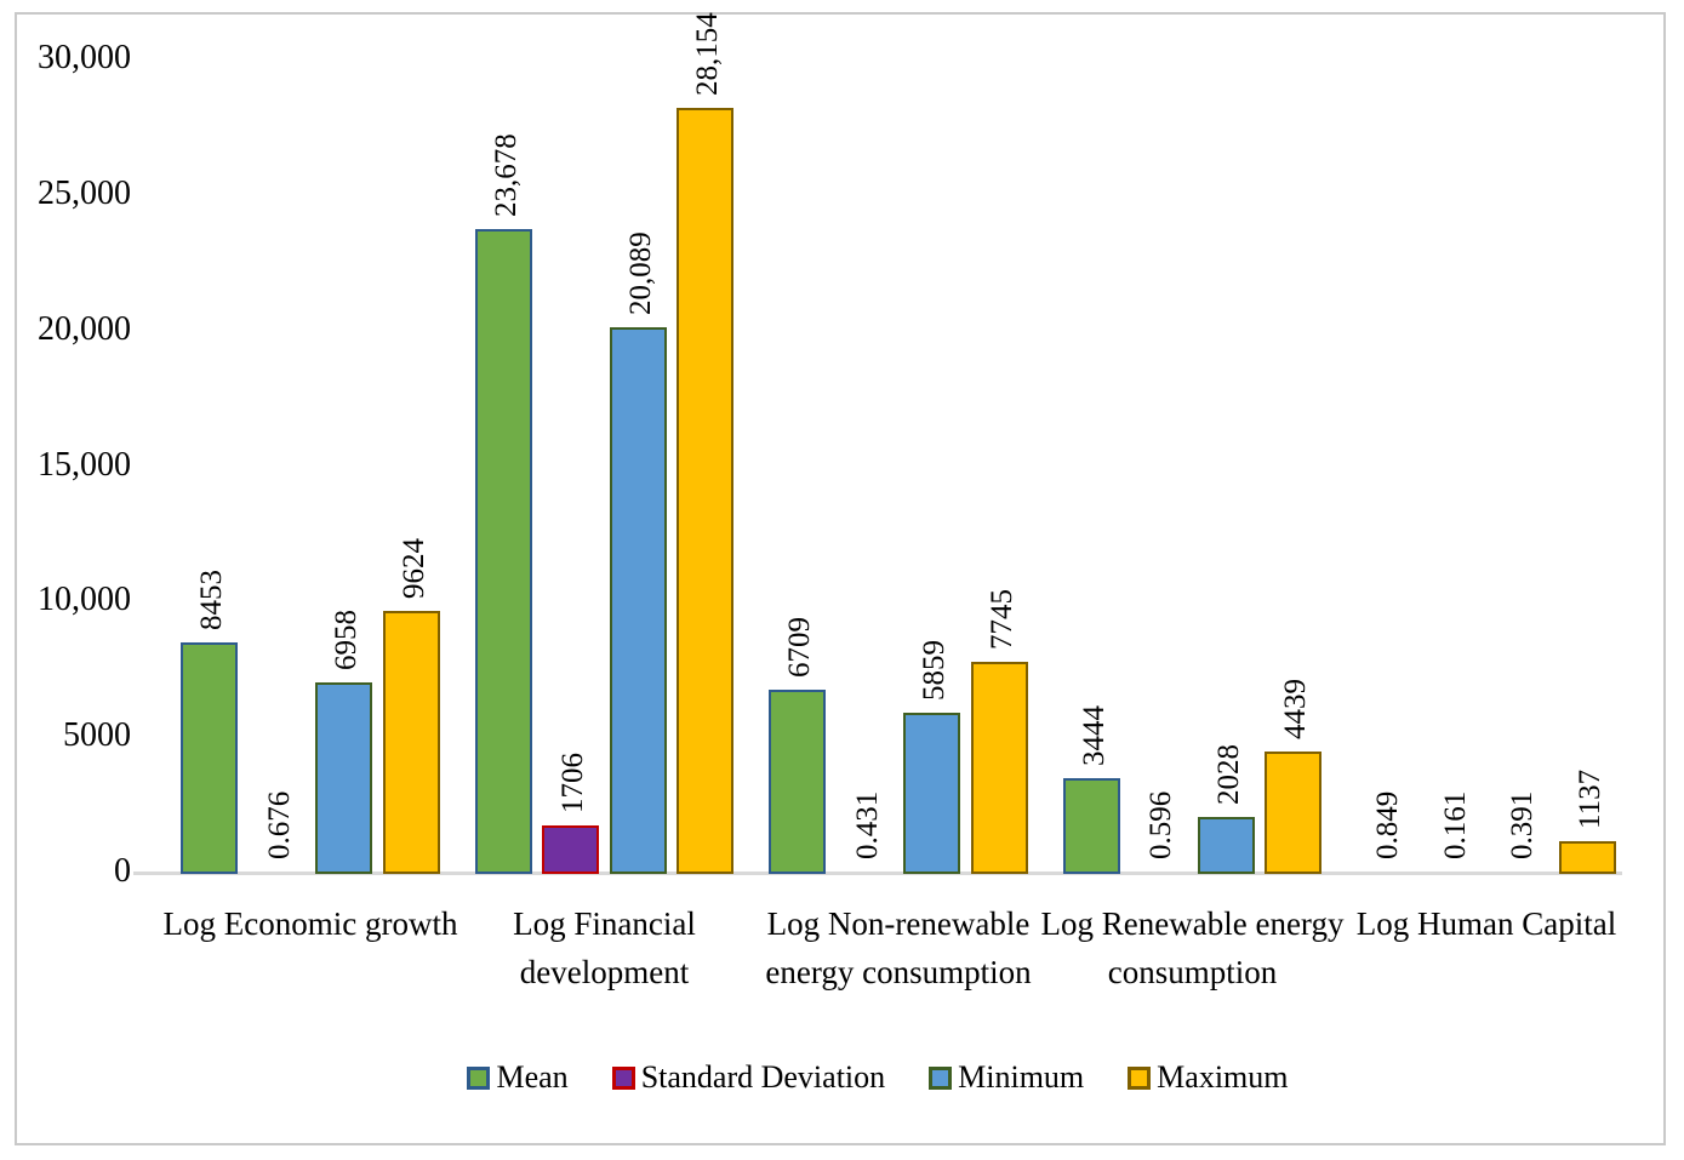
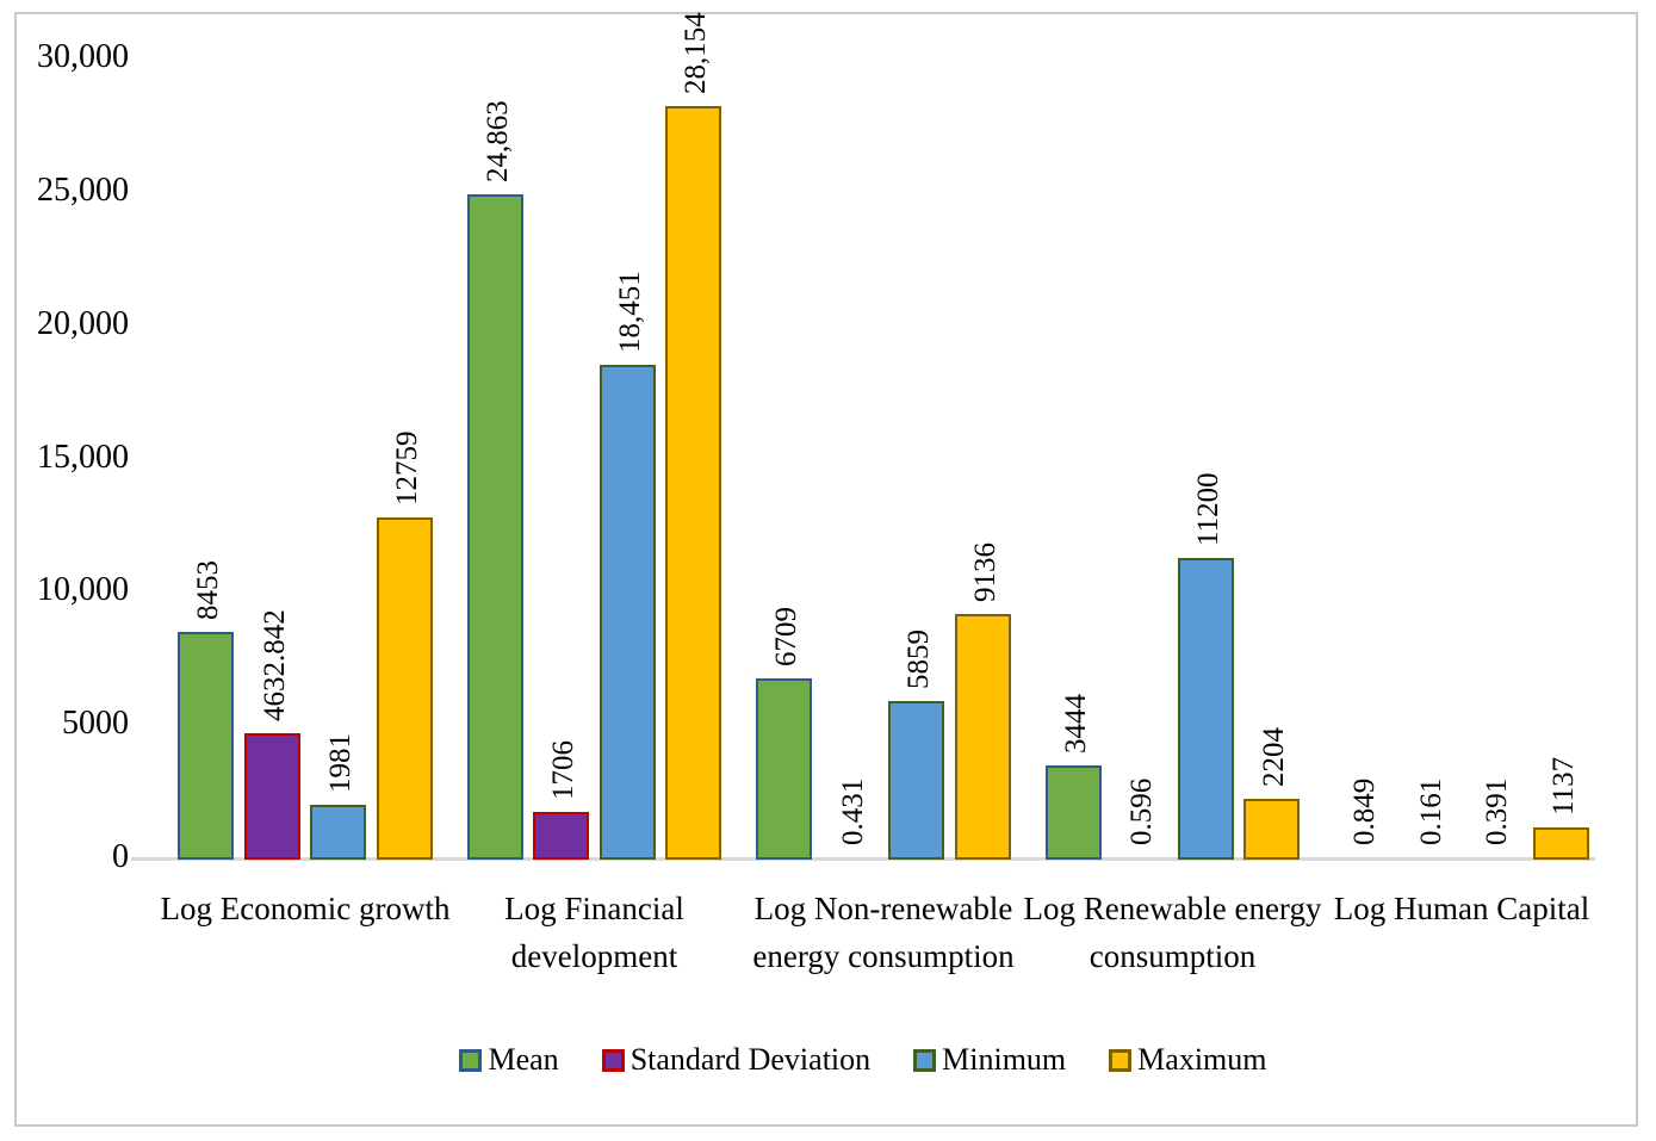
Standard Deviation/Log Economic growth: 0.676 -> 4632.842
Minimum/Log Economic growth: 6958 -> 1981
Maximum/Log Economic growth: 9624 -> 12759
Mean/Log Financial development: 23,678 -> 24,863
Minimum/Log Financial development: 20,089 -> 18,451
Maximum/Log Non-renewable energy consumption: 7745 -> 9136
Minimum/Log Renewable energy consumption: 2028 -> 11200
Maximum/Log Renewable energy consumption: 4439 -> 2204
